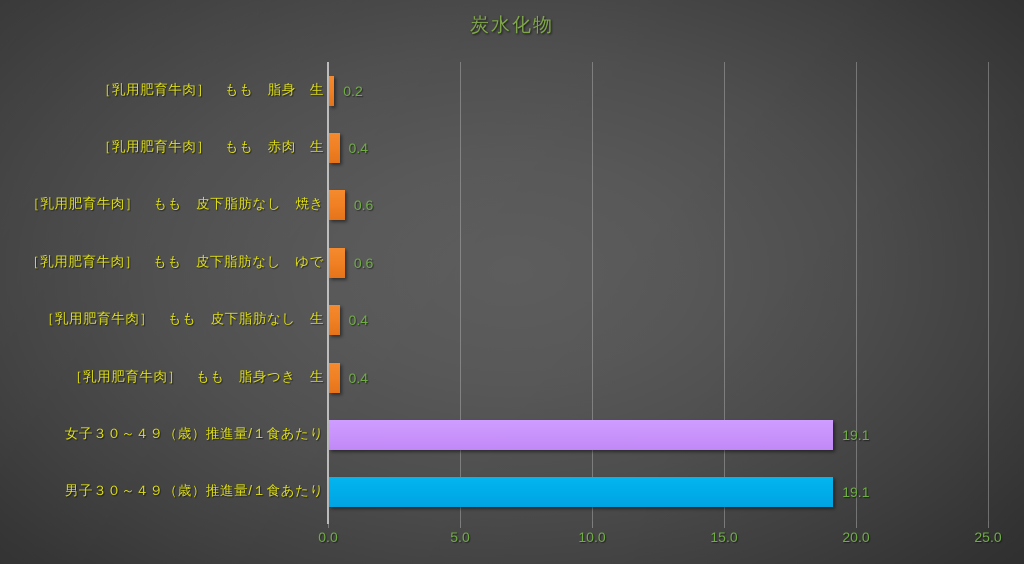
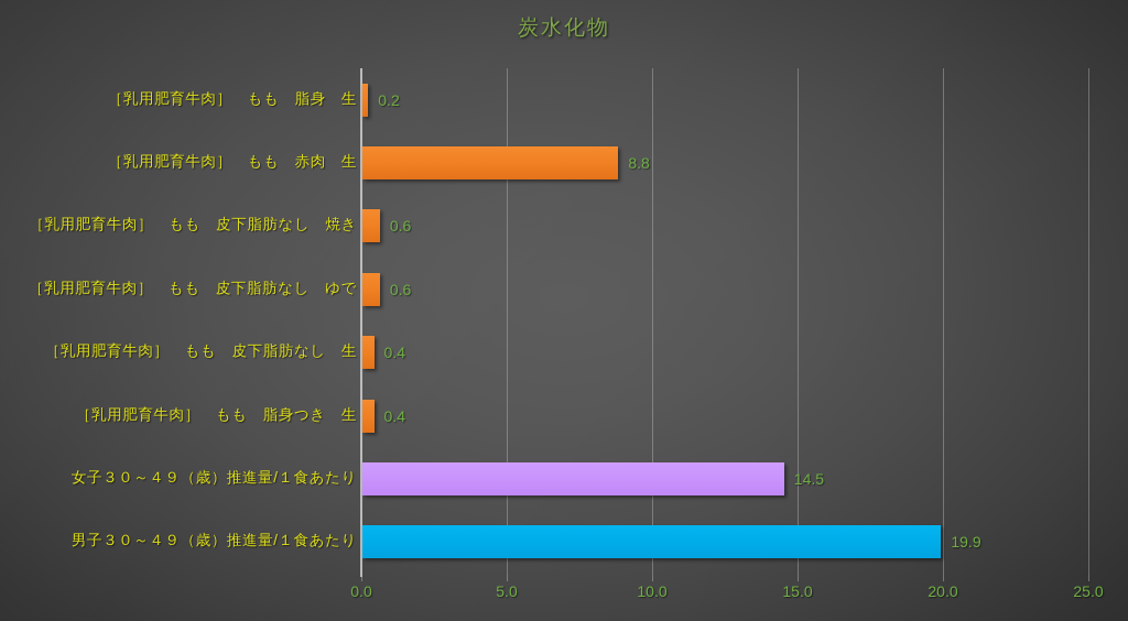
［乳用肥育牛肉］ もも 赤肉 生: 0.4 -> 8.8
女子３０～４９（歳）推進量/１食あたり: 19.1 -> 14.5
男子３０～４９（歳）推進量/１食あたり: 19.1 -> 19.9
